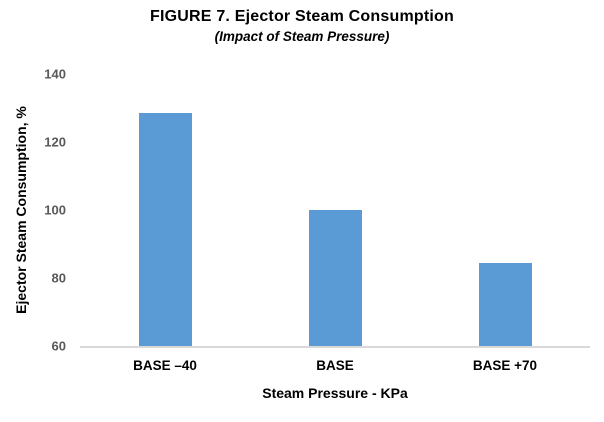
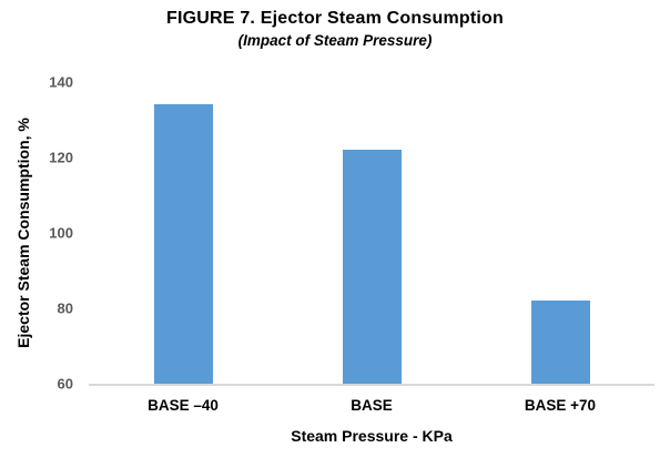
BASE –40: 128 -> 134
BASE: 100 -> 122
BASE +70: 84 -> 82
